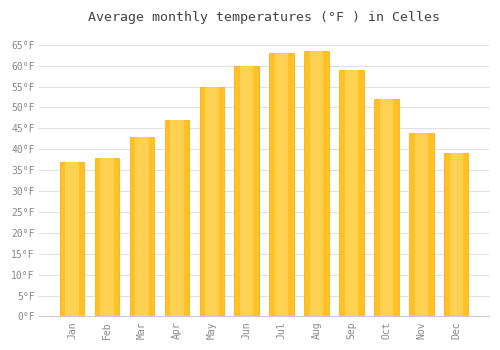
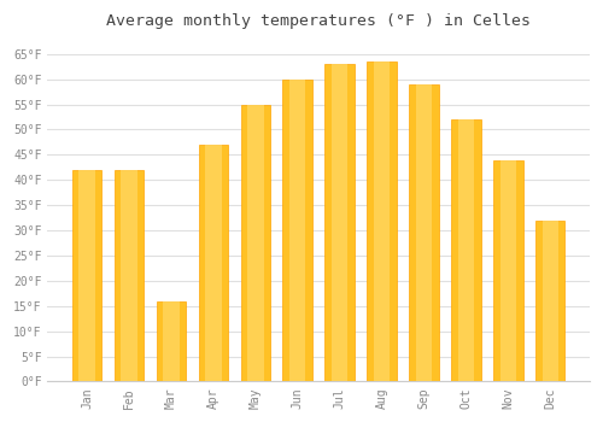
Jan: 37.0°F -> 42.0°F
Feb: 38.0°F -> 42.0°F
Mar: 43.0°F -> 16.0°F
Dec: 39.0°F -> 32.0°F
